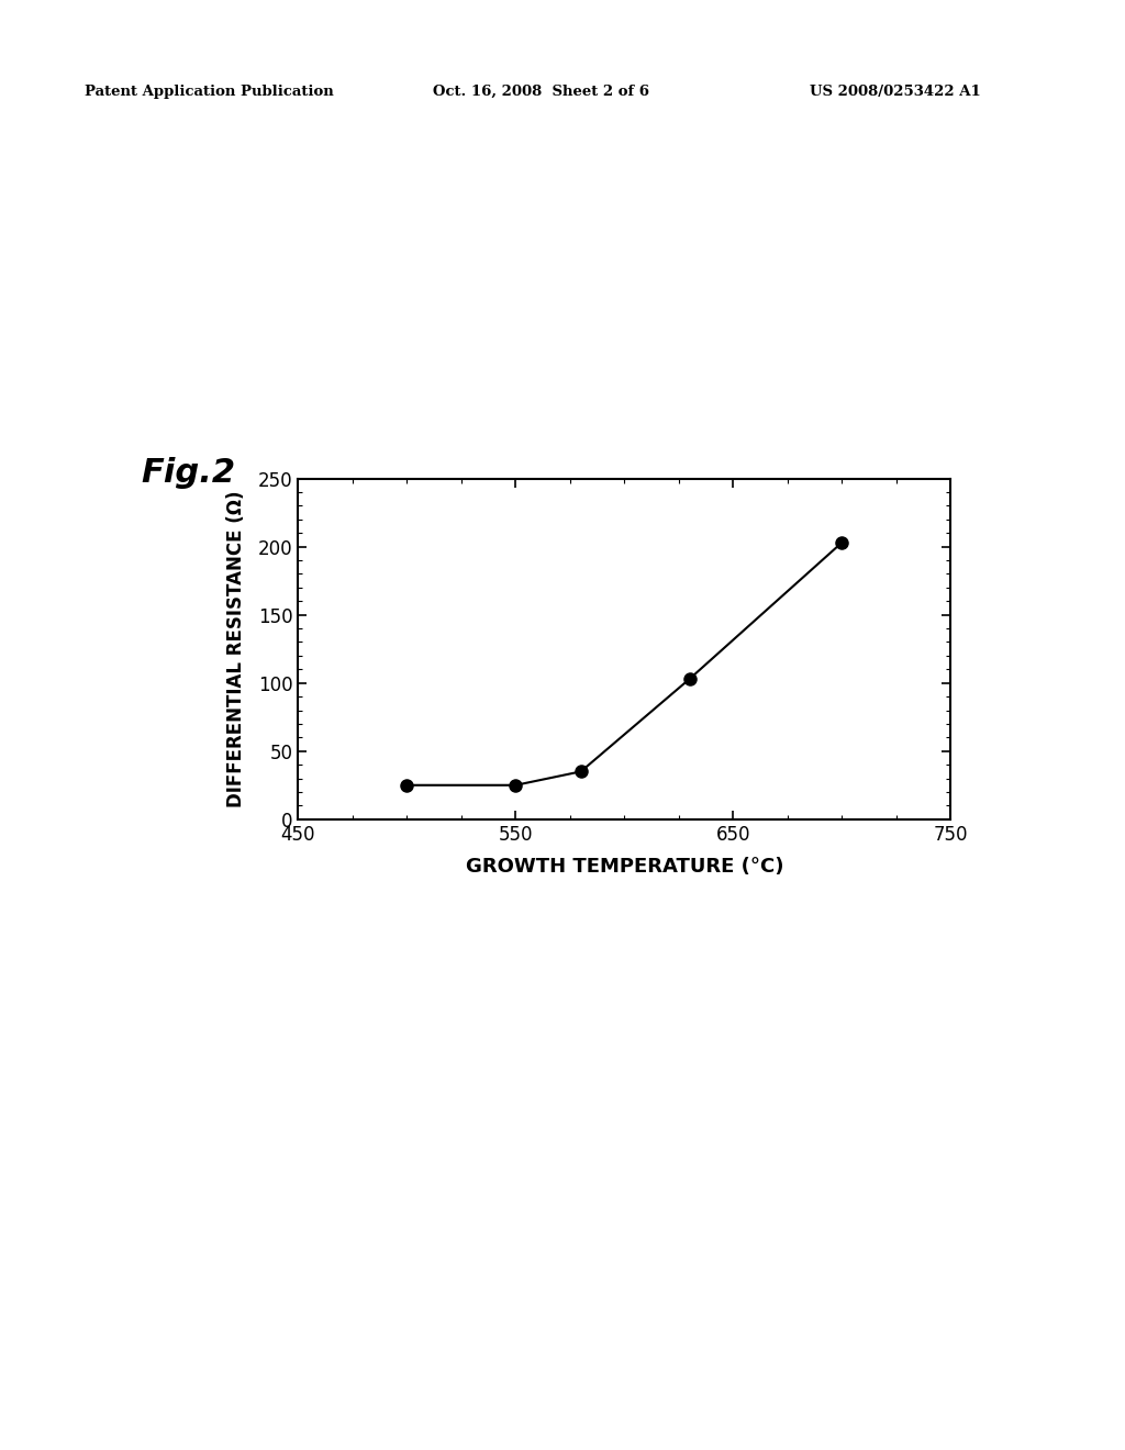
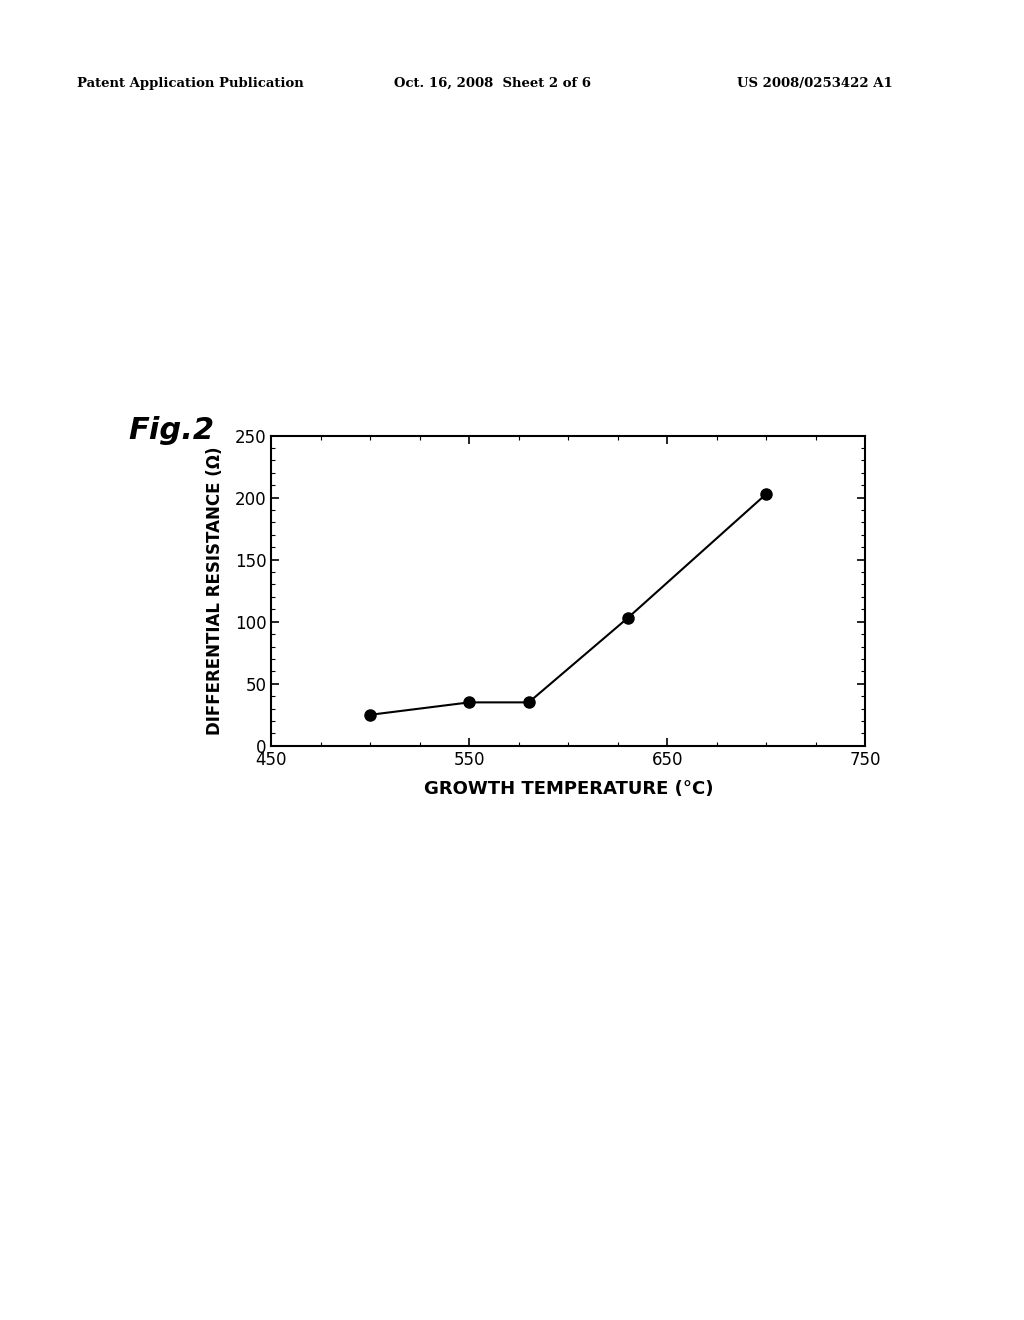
550: 25 -> 35
